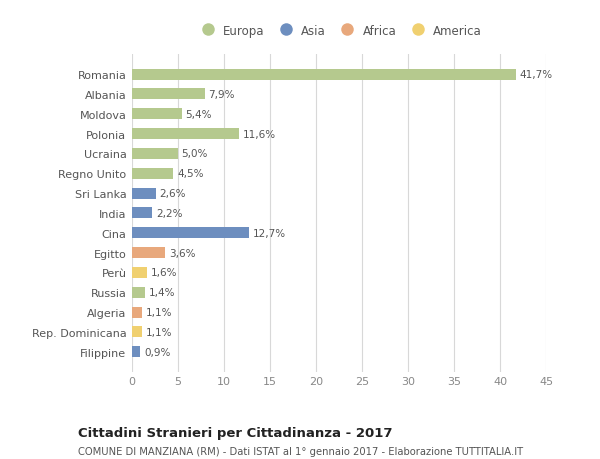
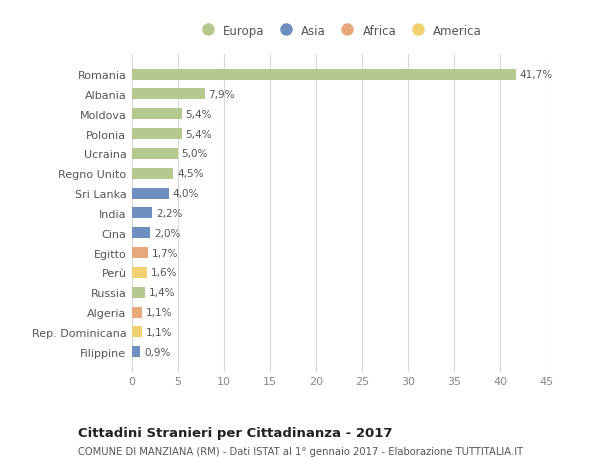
Polonia: 11,6% -> 5,4%
Sri Lanka: 2,6% -> 4,0%
Cina: 12,7% -> 2,0%
Egitto: 3,6% -> 1,7%
